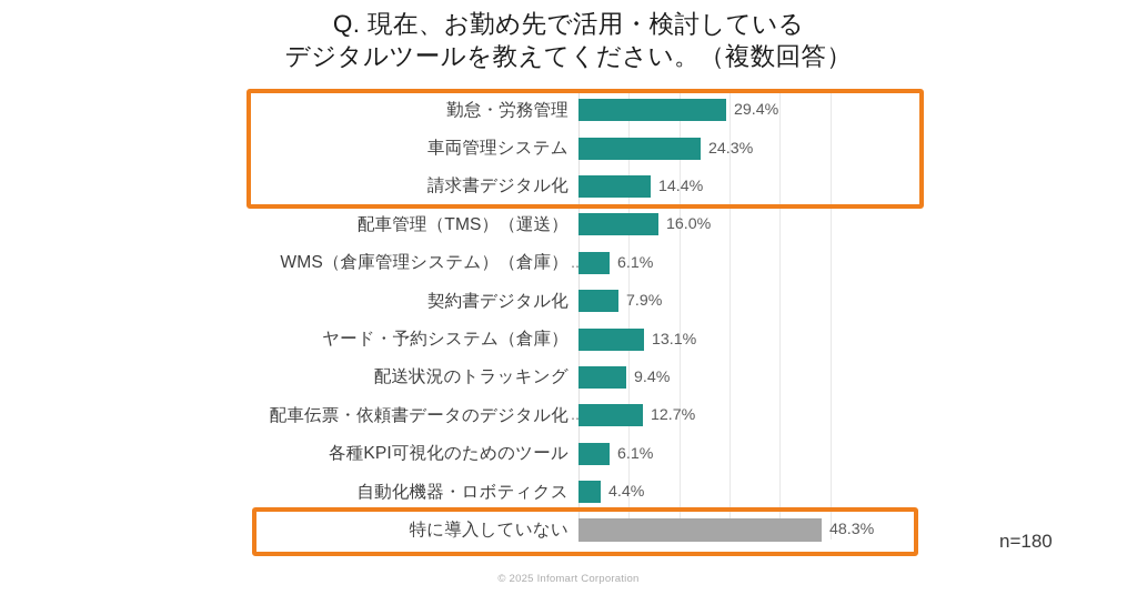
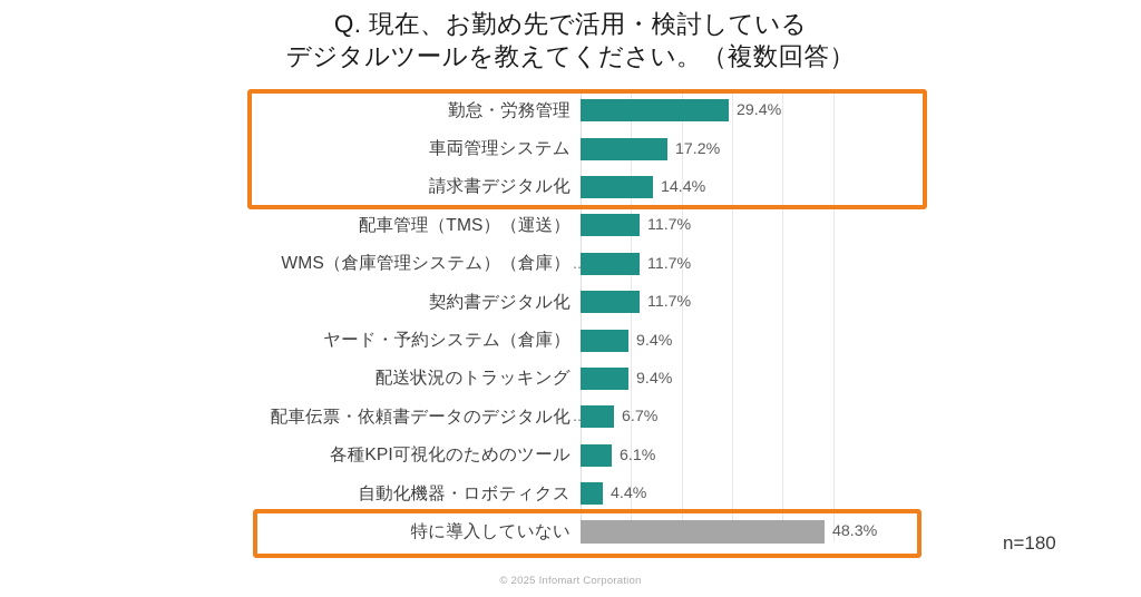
車両管理システム: 24.3% -> 17.2%
配車管理（TMS）（運送）: 16.0% -> 11.7%
WMS（倉庫管理システム）（倉庫）: 6.1% -> 11.7%
契約書デジタル化: 7.9% -> 11.7%
ヤード・予約システム（倉庫）: 13.1% -> 9.4%
配車伝票・依頼書データのデジタル化: 12.7% -> 6.7%
